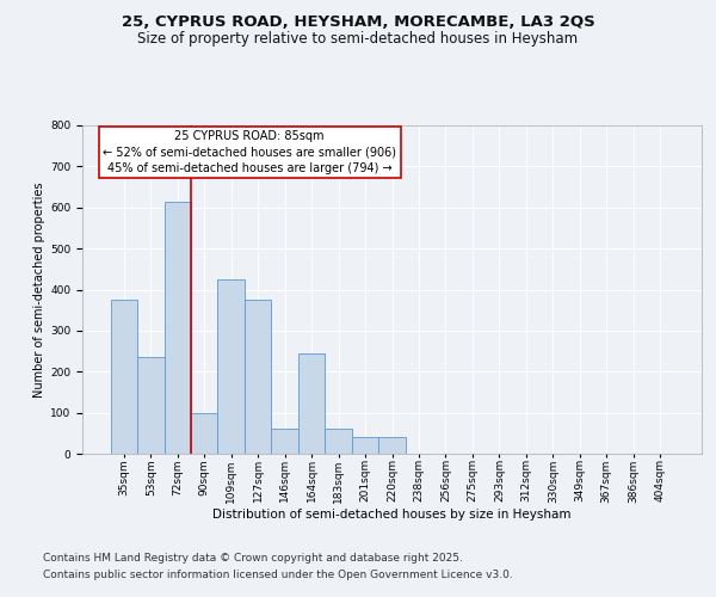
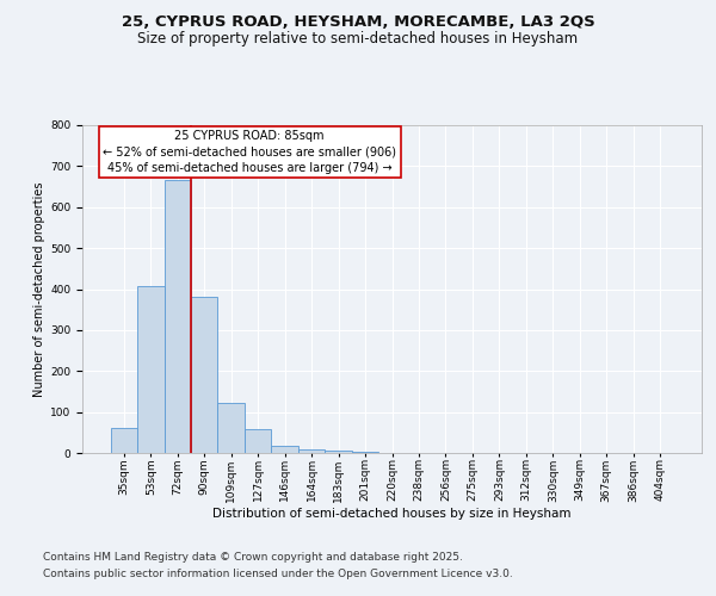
35sqm: 375 -> 60
53sqm: 235 -> 408
72sqm: 615 -> 665
90sqm: 100 -> 380
109sqm: 425 -> 122
127sqm: 375 -> 57
146sqm: 60 -> 18
164sqm: 245 -> 10
183sqm: 60 -> 5
201sqm: 40 -> 2
220sqm: 40 -> 1
